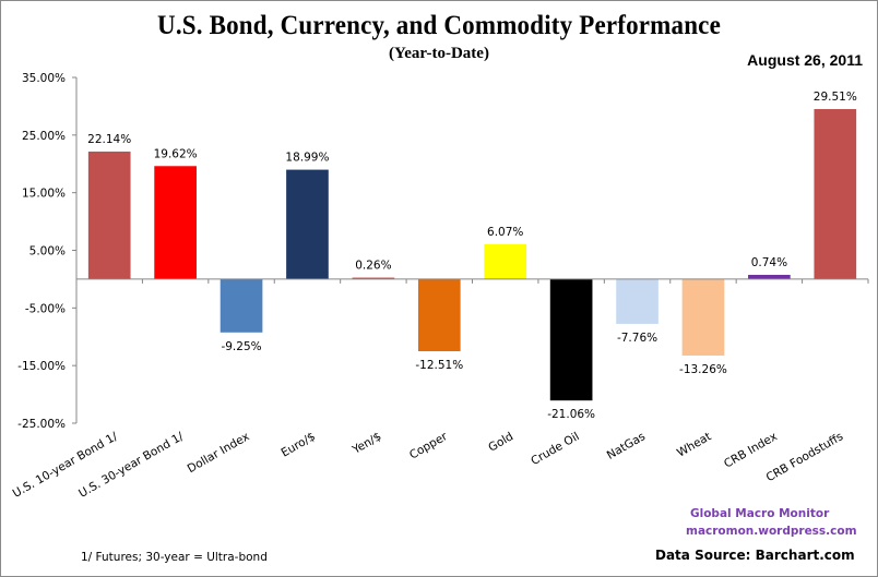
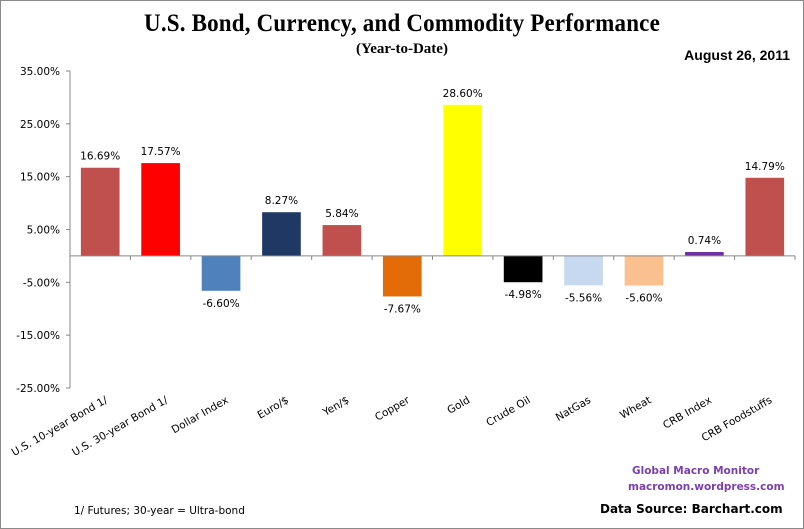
U.S. 10-year Bond 1/: 22.14% -> 16.69%
U.S. 30-year Bond 1/: 19.62% -> 17.57%
Dollar Index: -9.25% -> -6.60%
Euro/$: 18.99% -> 8.27%
Yen/$: 0.26% -> 5.84%
Copper: -12.51% -> -7.67%
Gold: 6.07% -> 28.60%
Crude Oil: -21.06% -> -4.98%
NatGas: -7.76% -> -5.56%
Wheat: -13.26% -> -5.60%
CRB Foodstuffs: 29.51% -> 14.79%
